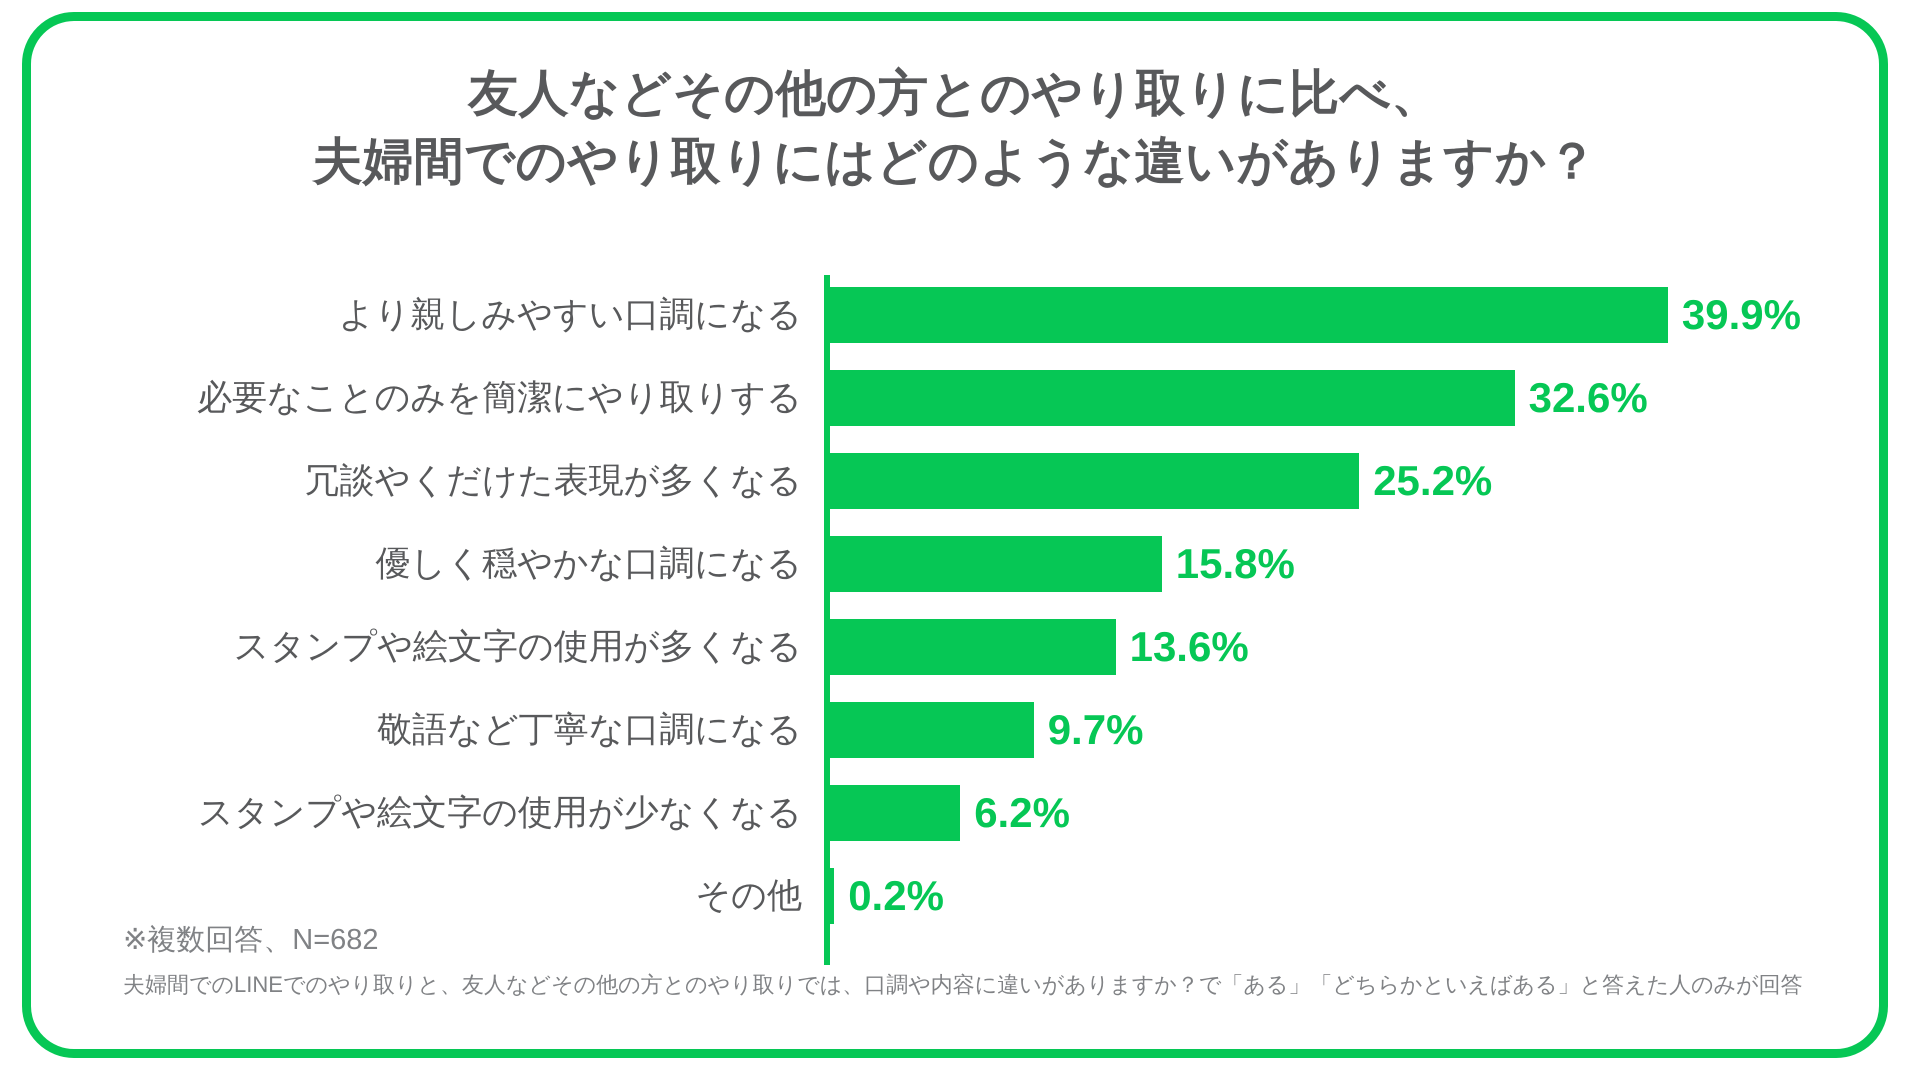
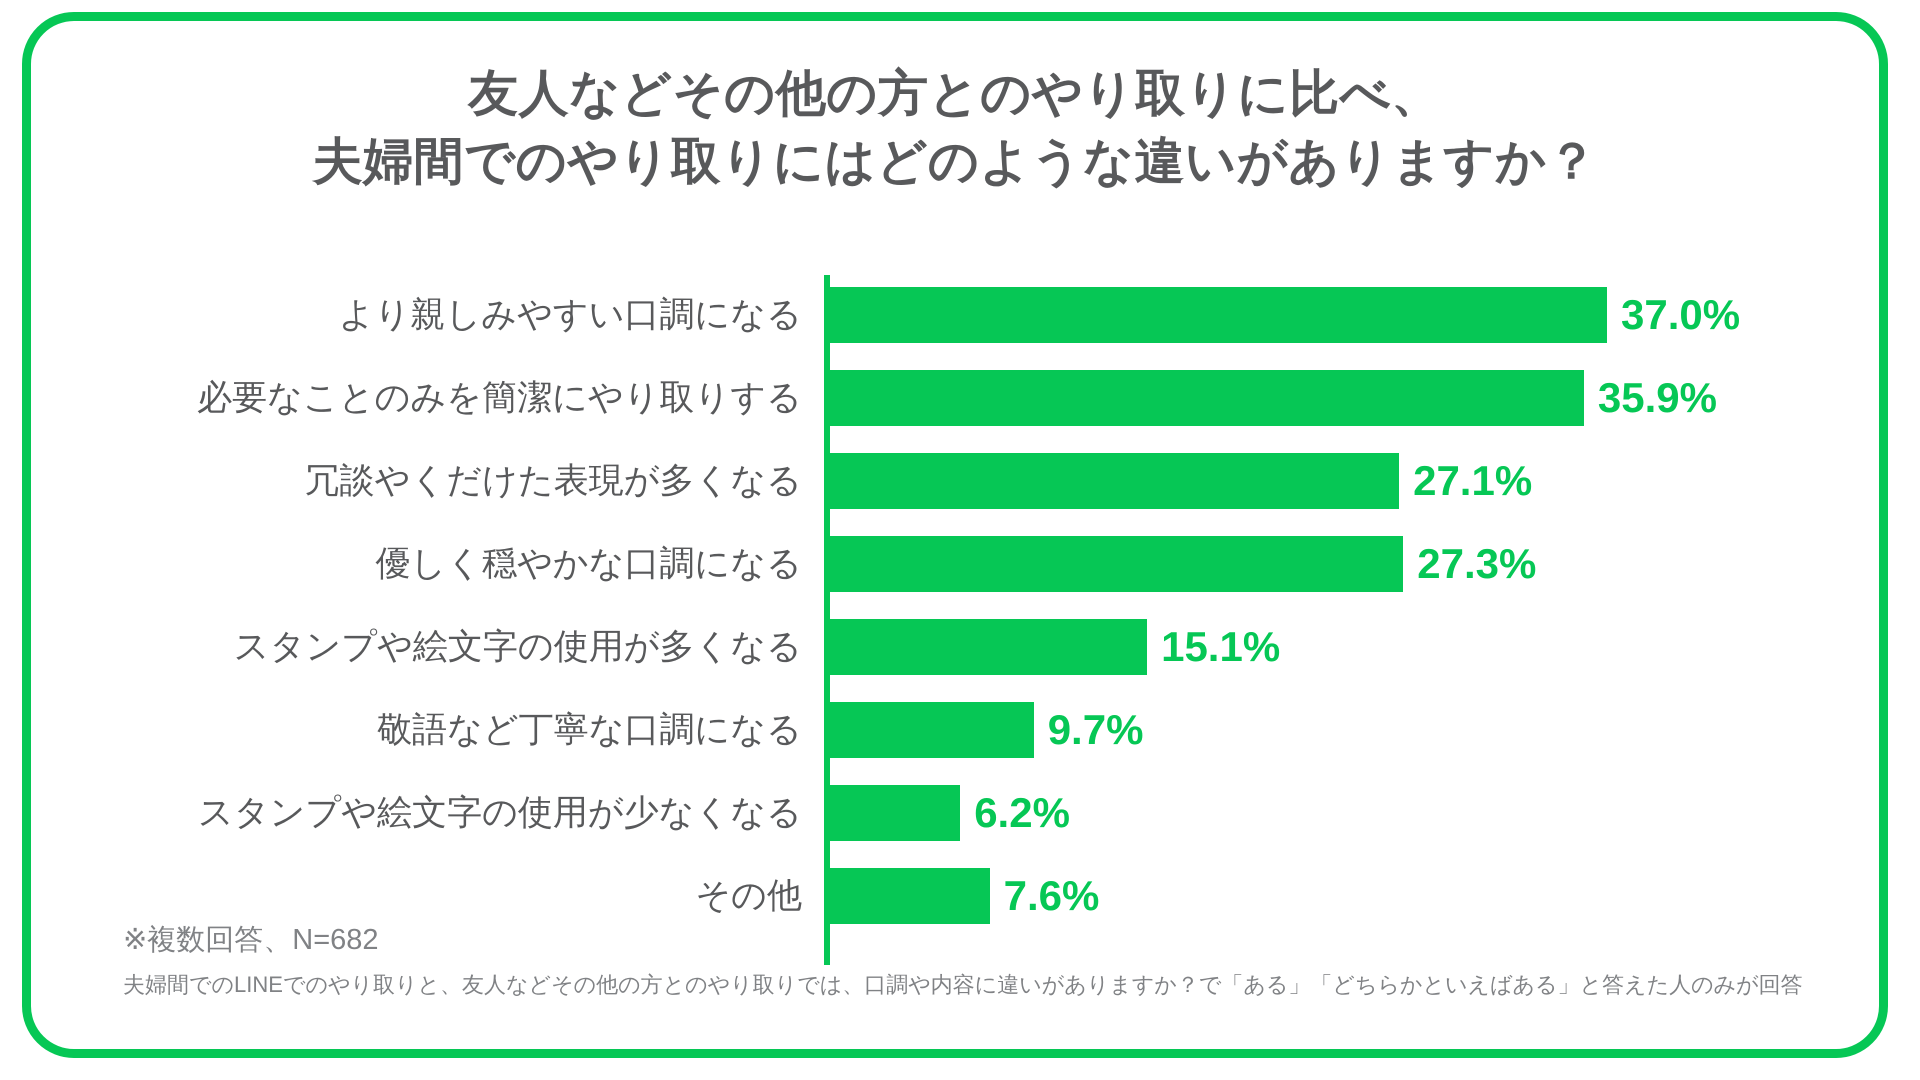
より親しみやすい口調になる: 39.9% -> 37.0%
必要なことのみを簡潔にやり取りする: 32.6% -> 35.9%
冗談やくだけた表現が多くなる: 25.2% -> 27.1%
優しく穏やかな口調になる: 15.8% -> 27.3%
スタンプや絵文字の使用が多くなる: 13.6% -> 15.1%
その他: 0.2% -> 7.6%
